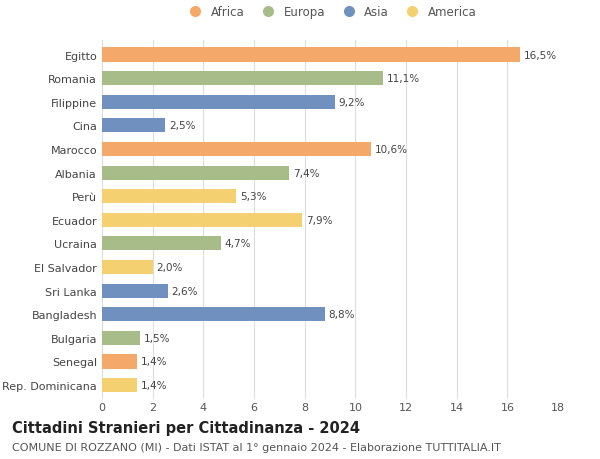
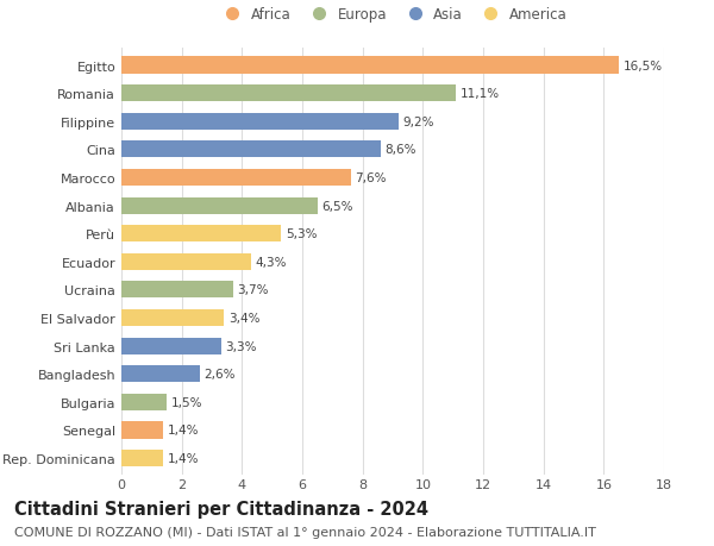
Cina: 2,5% -> 8,6%
Marocco: 10,6% -> 7,6%
Albania: 7,4% -> 6,5%
Ecuador: 7,9% -> 4,3%
Ucraina: 4,7% -> 3,7%
El Salvador: 2,0% -> 3,4%
Sri Lanka: 2,6% -> 3,3%
Bangladesh: 8,8% -> 2,6%
